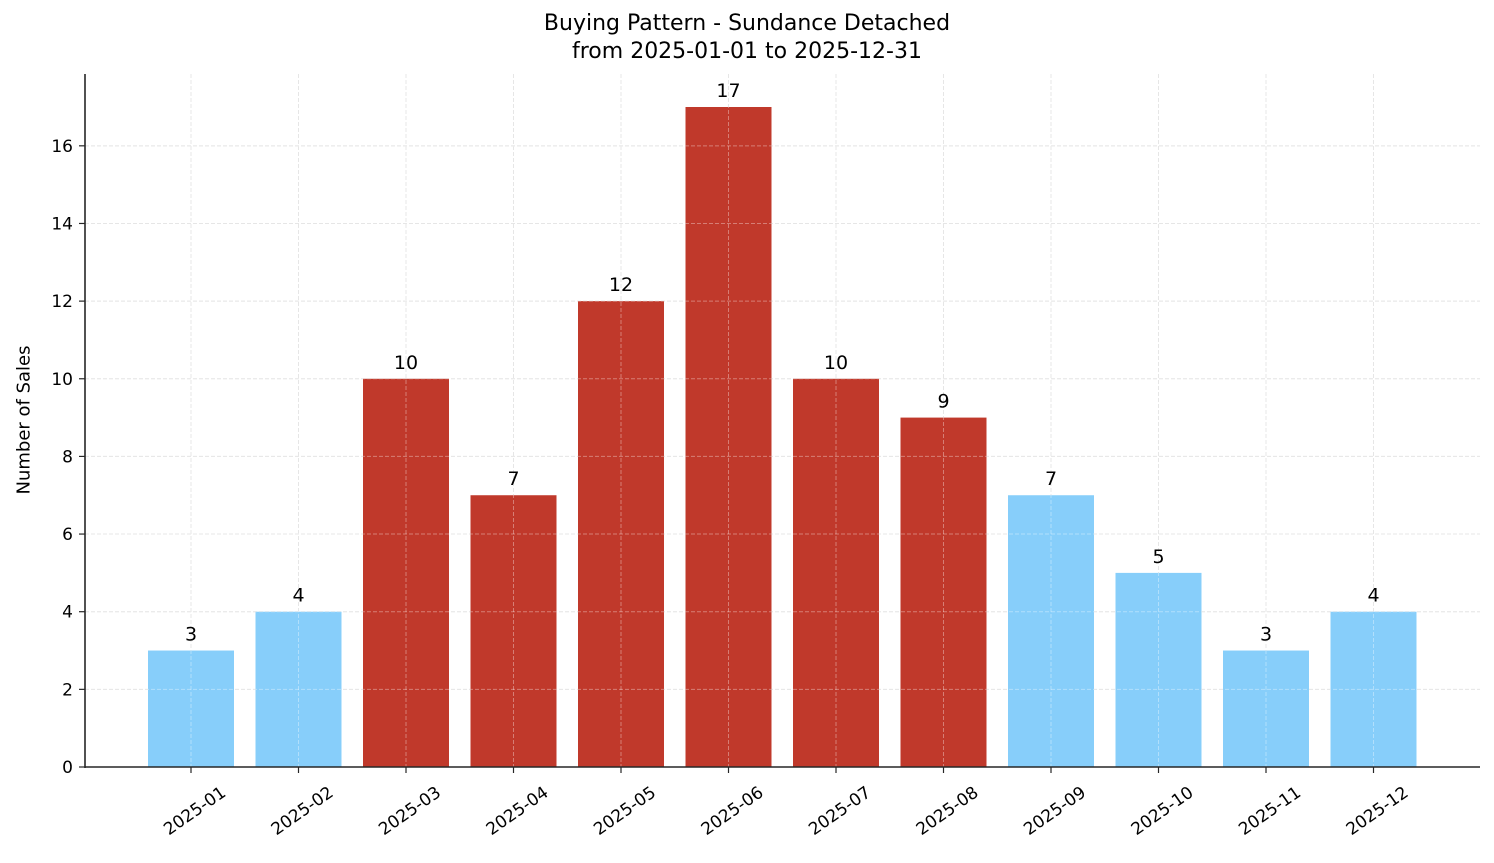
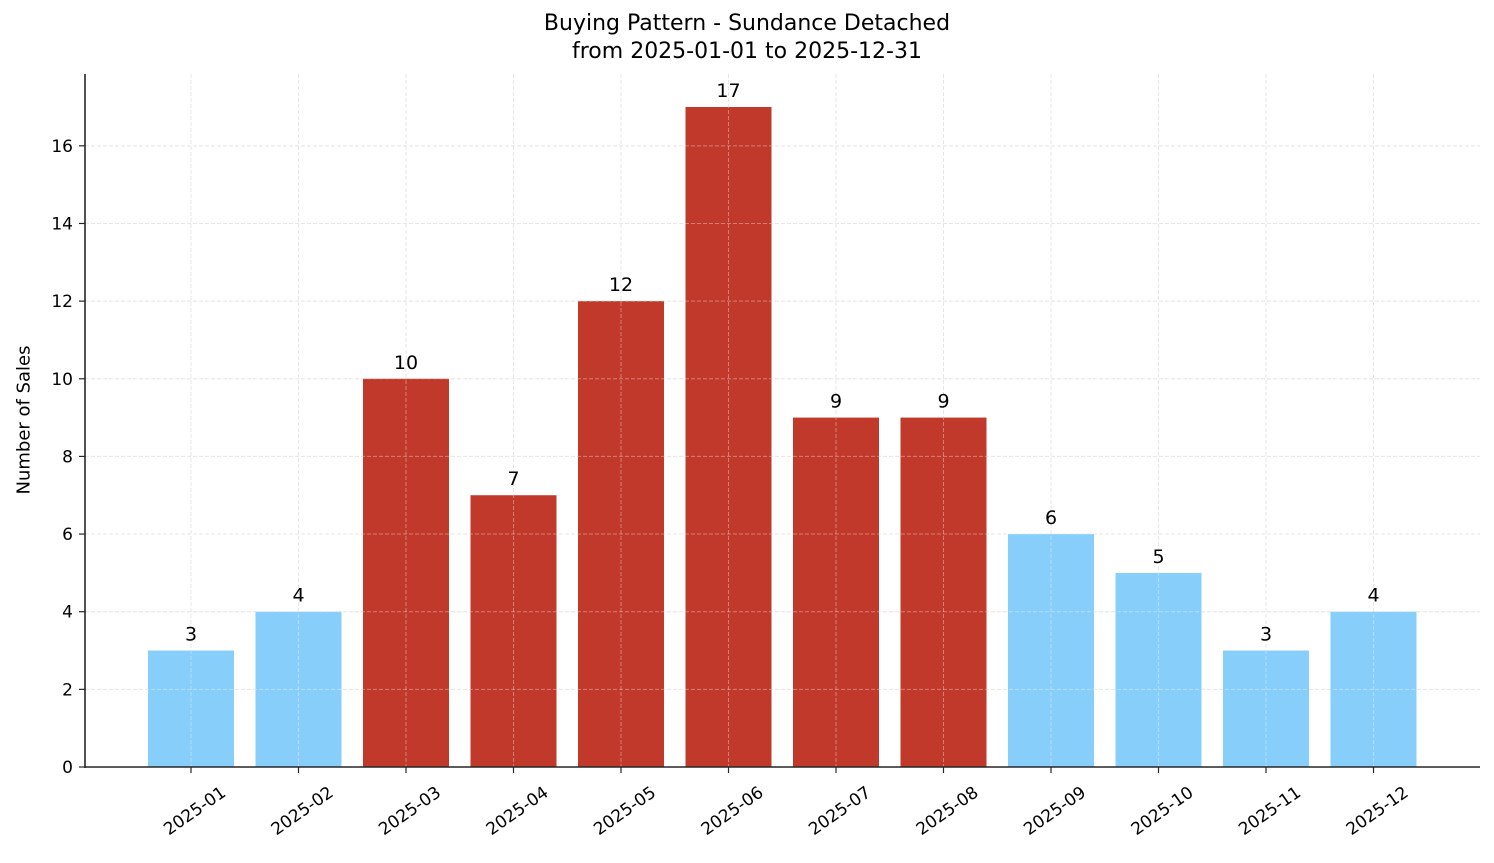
2025-07: 10 -> 9
2025-09: 7 -> 6
